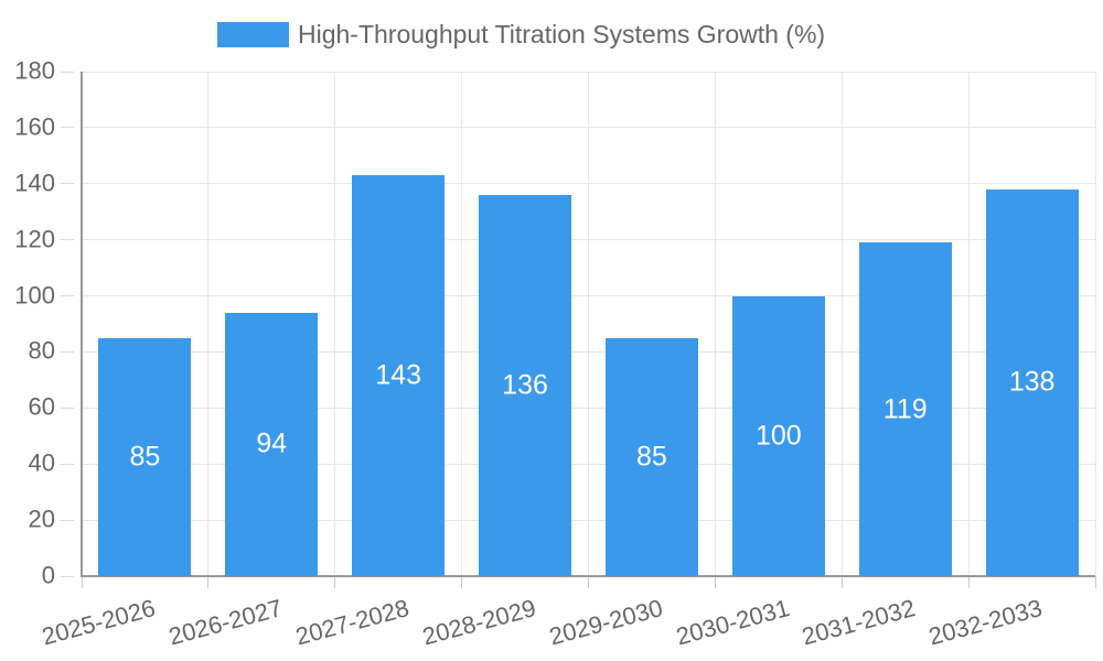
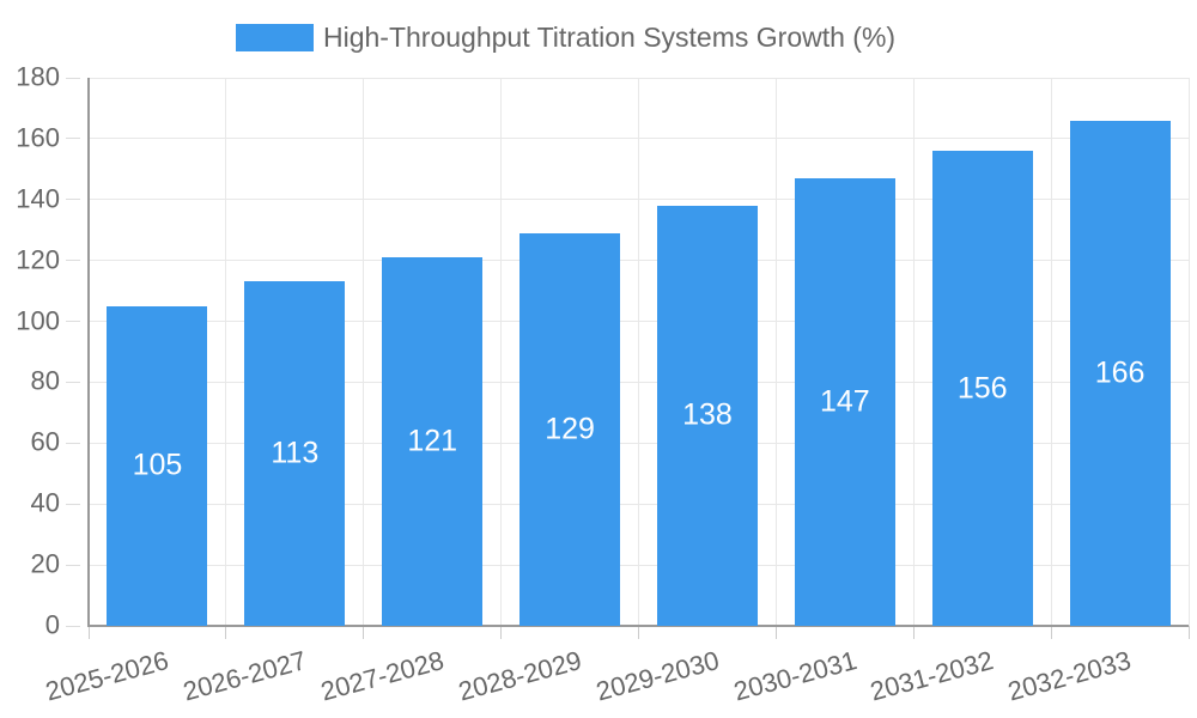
2025-2026: 85 -> 105
2026-2027: 94 -> 113
2027-2028: 143 -> 121
2028-2029: 136 -> 129
2029-2030: 85 -> 138
2030-2031: 100 -> 147
2031-2032: 119 -> 156
2032-2033: 138 -> 166
